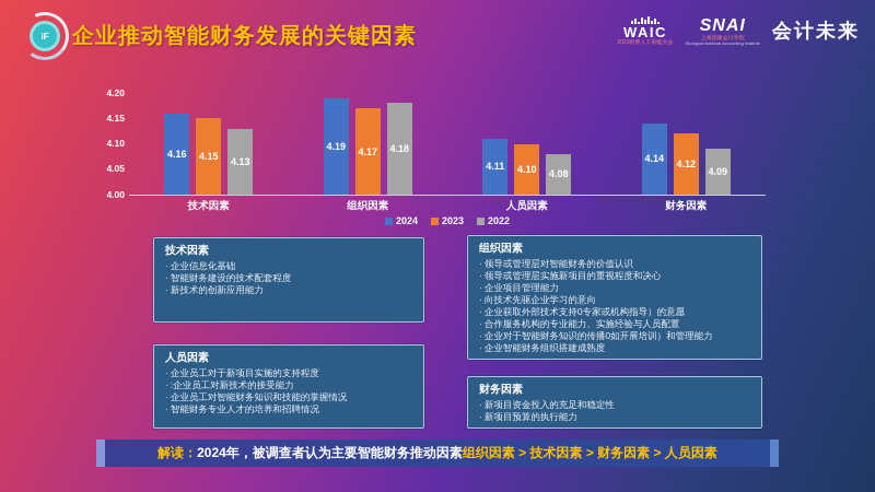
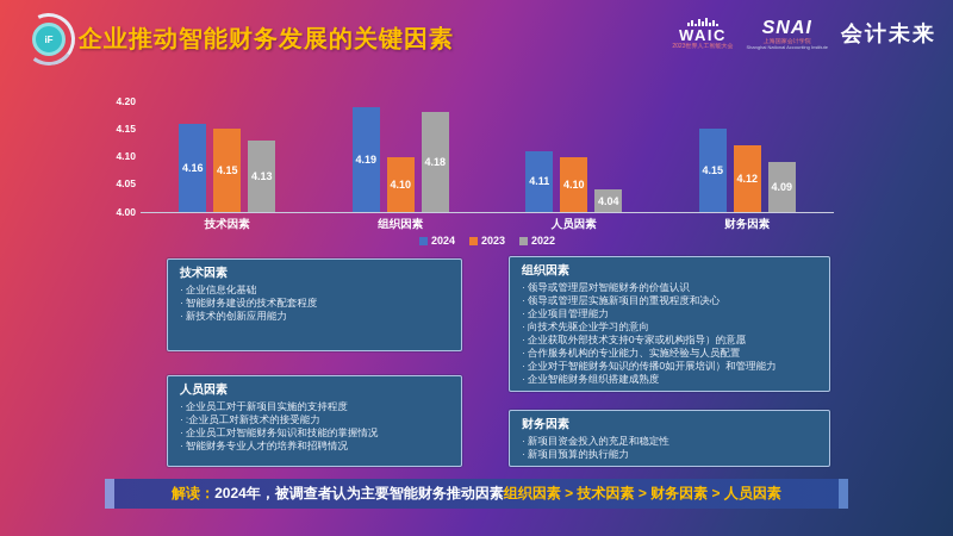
2023/组织因素: 4.17 -> 4.10
2022/人员因素: 4.08 -> 4.04
2024/财务因素: 4.14 -> 4.15
